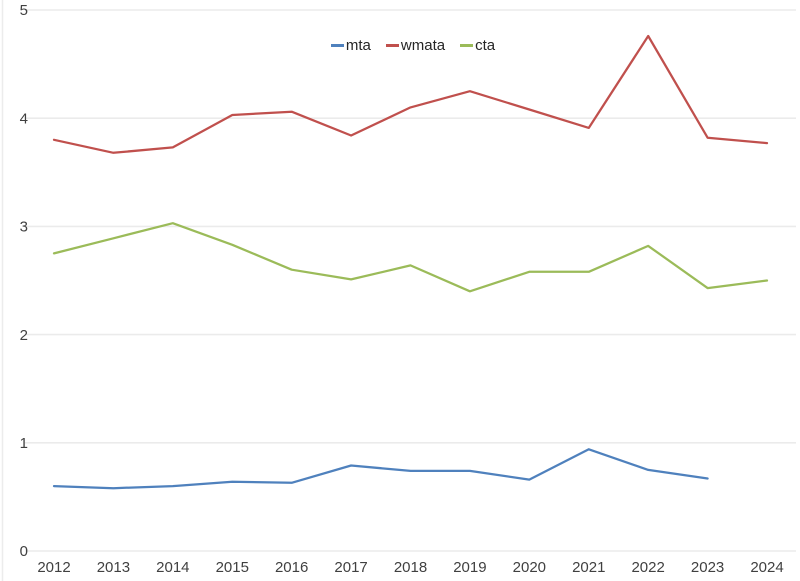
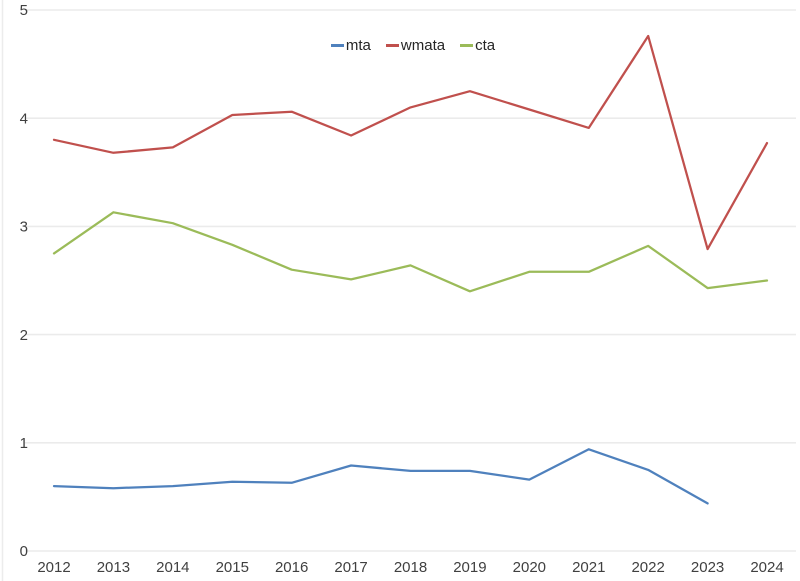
cta/2013: 2.89 -> 3.13
mta/2023: 0.67 -> 0.44
wmata/2023: 3.82 -> 2.79
